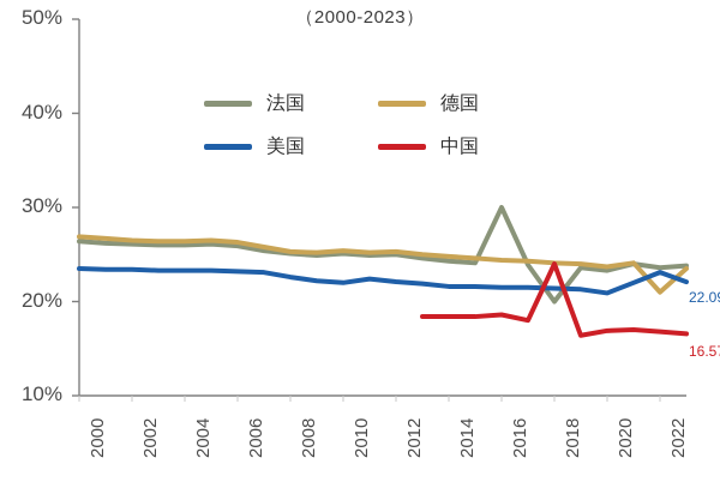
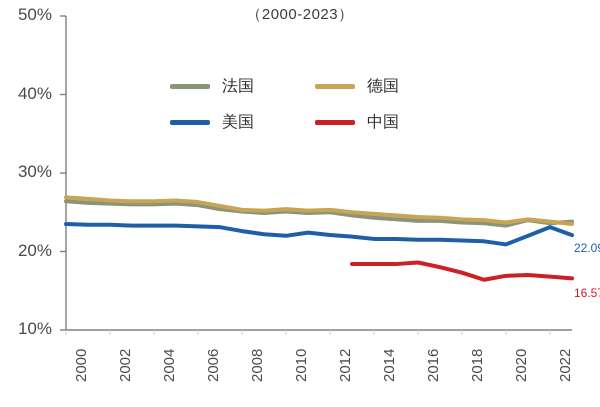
法国/2016: 30% -> 24%
法国/2018: 20% -> 24%
中国/2018: 24% -> 17%
德国/2022: 21% -> 24%
